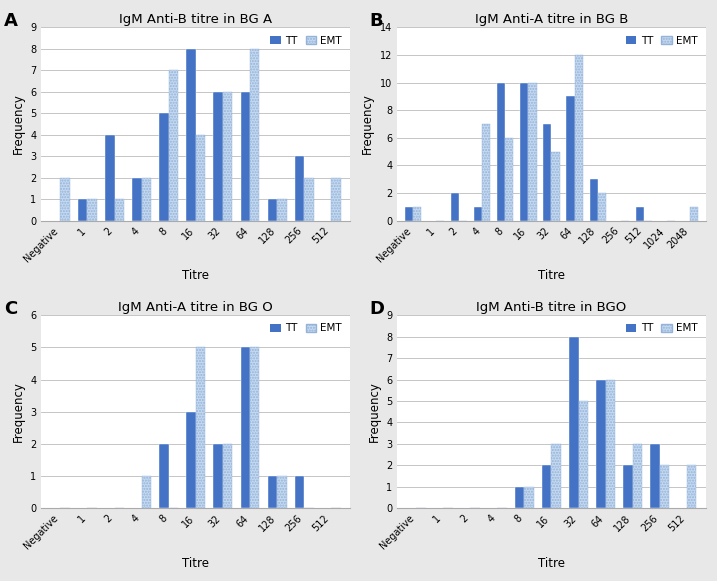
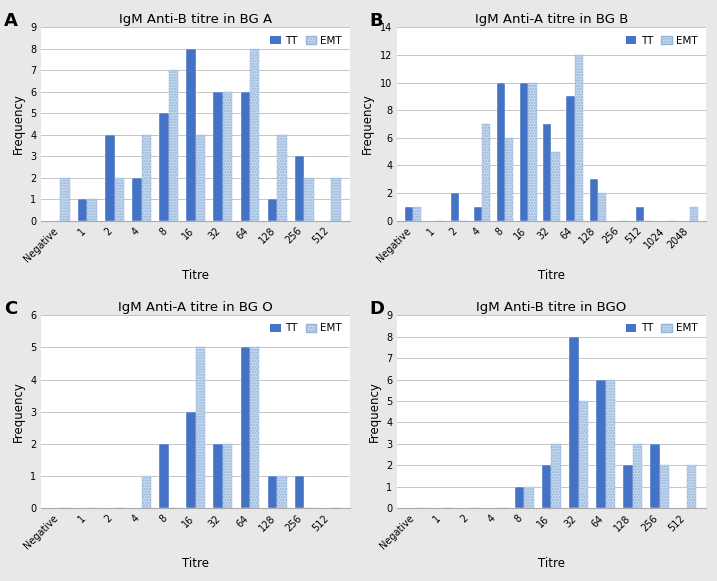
IgM Anti-B titre in BG A/EMT/2: 1 -> 2
IgM Anti-B titre in BG A/EMT/4: 2 -> 4
IgM Anti-B titre in BG A/EMT/128: 1 -> 4
